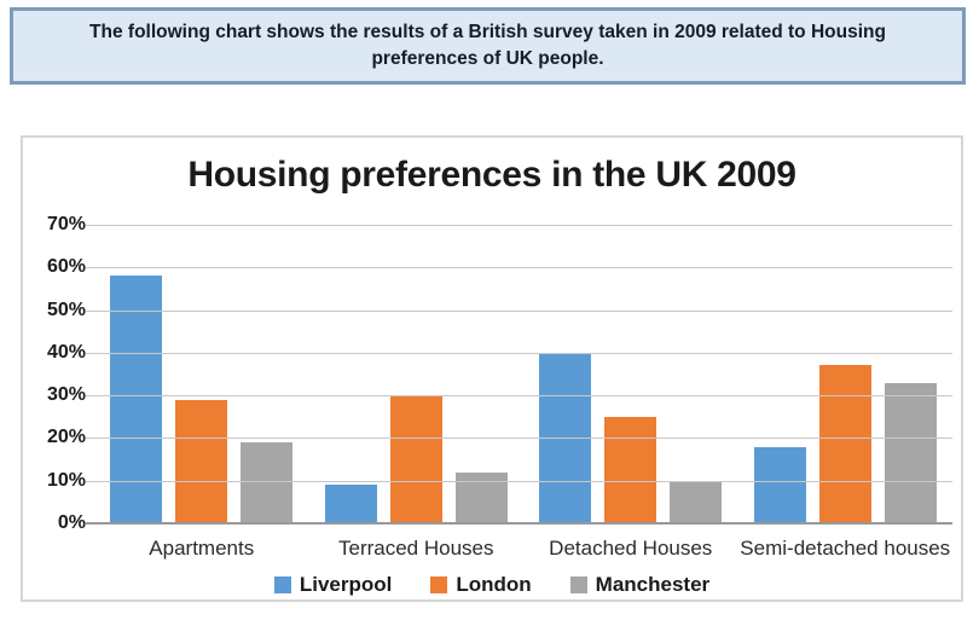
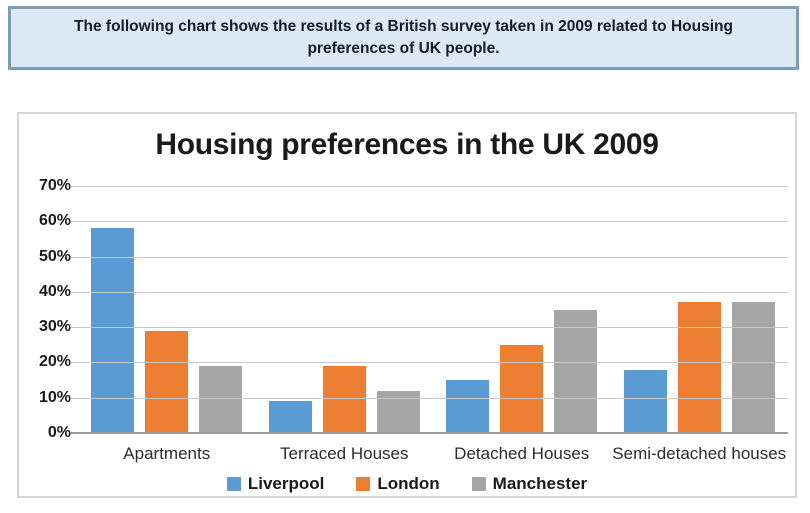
London/Terraced Houses: 30% -> 19%
Liverpool/Detached Houses: 40% -> 15%
Manchester/Detached Houses: 10% -> 35%
Manchester/Semi-detached houses: 33% -> 37%
